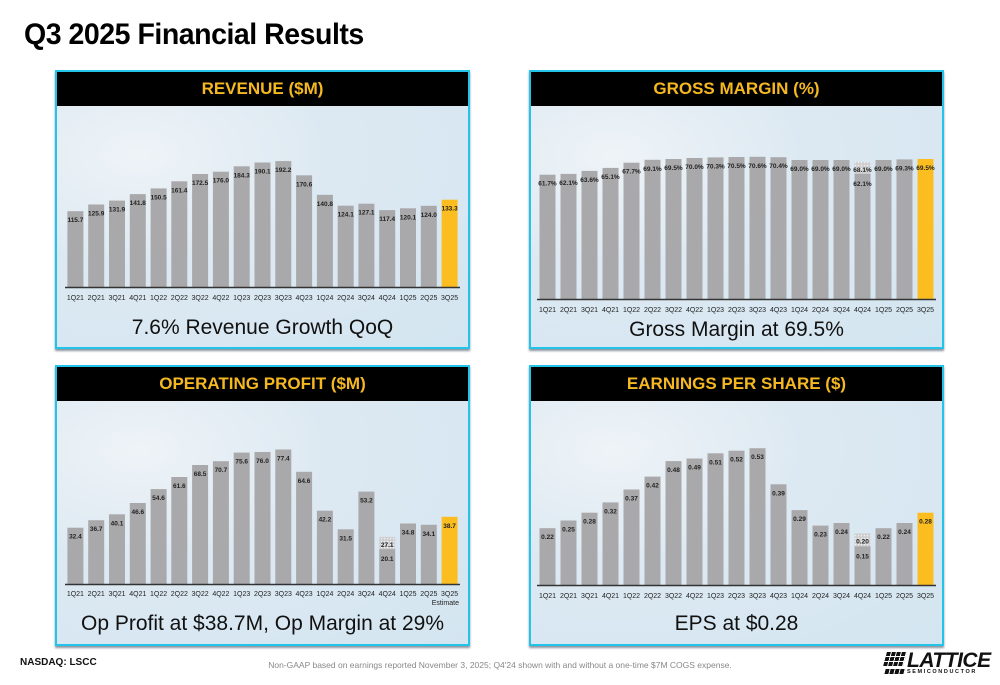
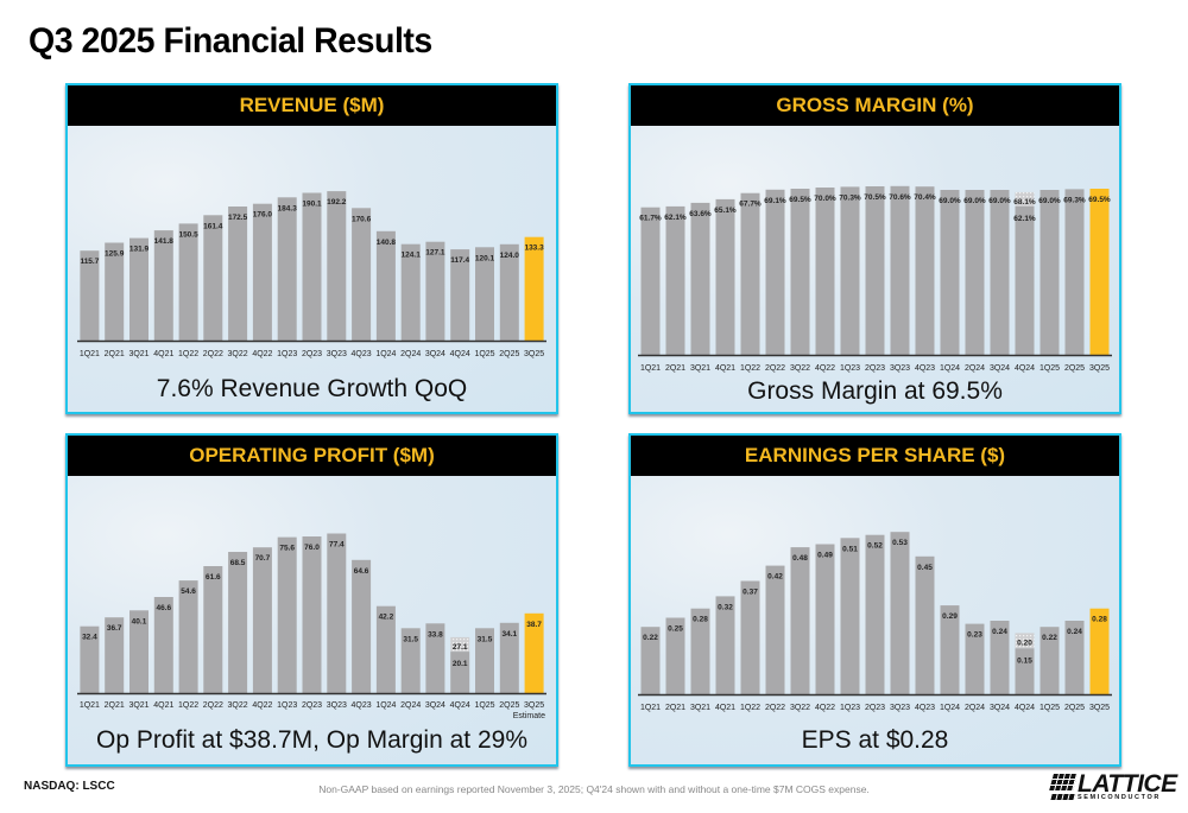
OPERATING PROFIT ($M)/3Q24: 53.2 -> 33.8
OPERATING PROFIT ($M)/1Q25: 34.8 -> 31.5
EARNINGS PER SHARE ($)/4Q23: 0.39 -> 0.45
